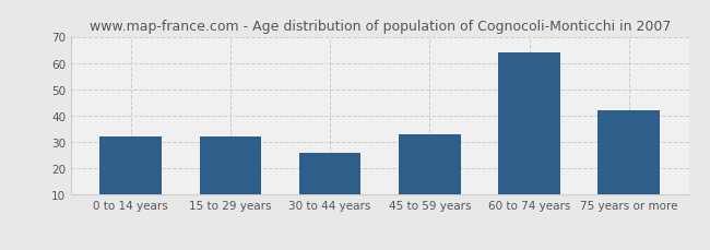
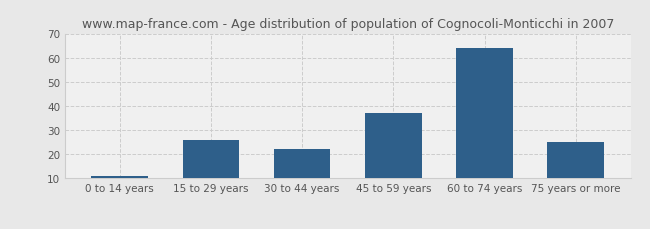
0 to 14 years: 32 -> 11
15 to 29 years: 32 -> 26
30 to 44 years: 26 -> 22
45 to 59 years: 33 -> 37
75 years or more: 42 -> 25
